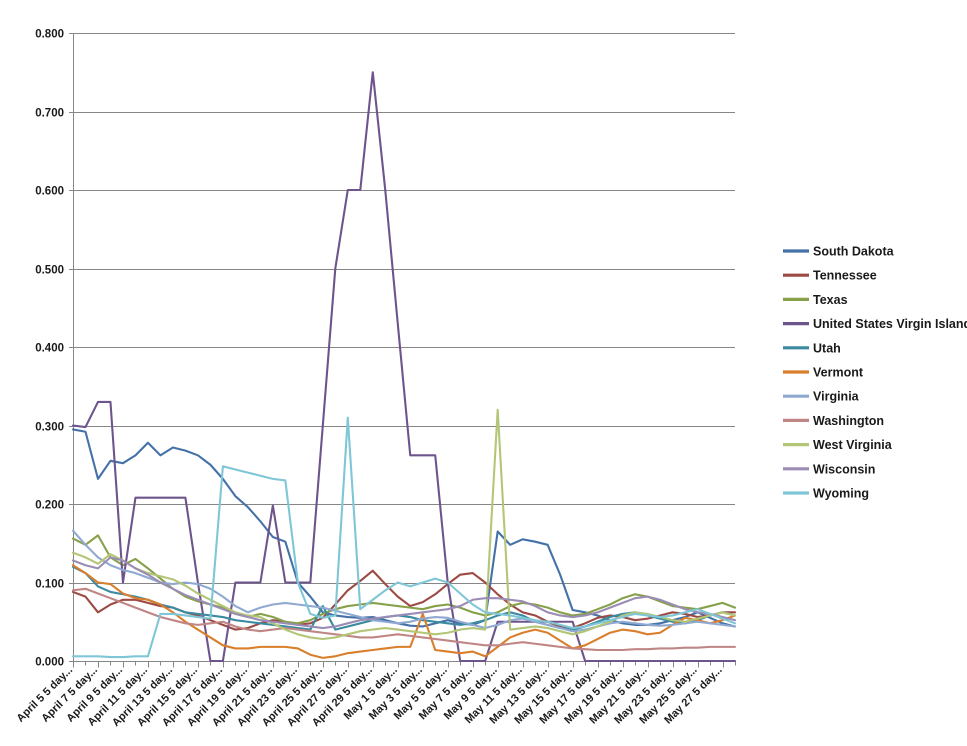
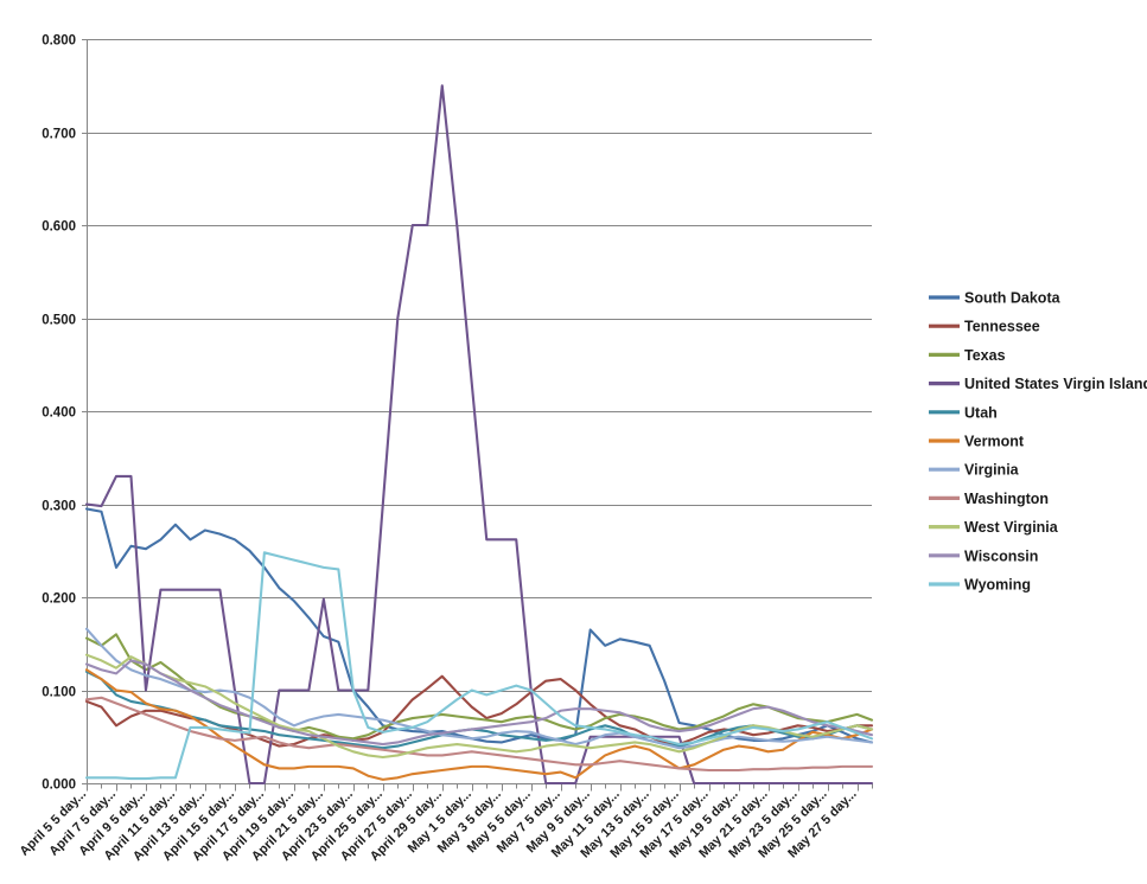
Utah/April 25 5 day...: 0.07 -> 0.04
Wyoming/April 27 5 day...: 0.31 -> 0.06
Vermont/May 3 5 day...: 0.06 -> 0.02
West Virginia/May 9 5 day...: 0.32 -> 0.04
